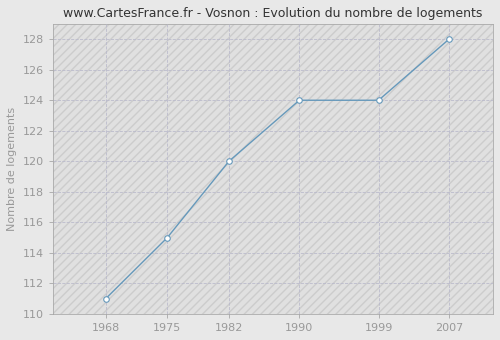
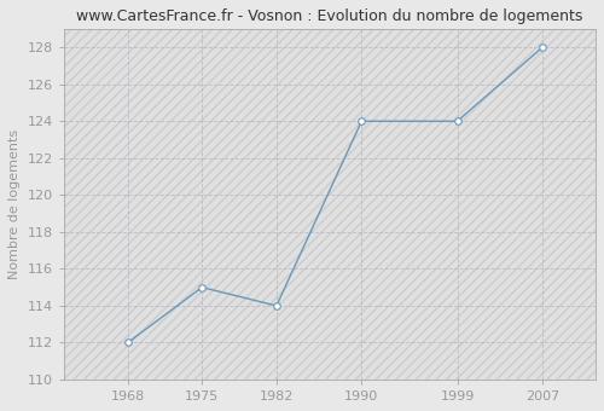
1968: 111 -> 112
1982: 120 -> 114
